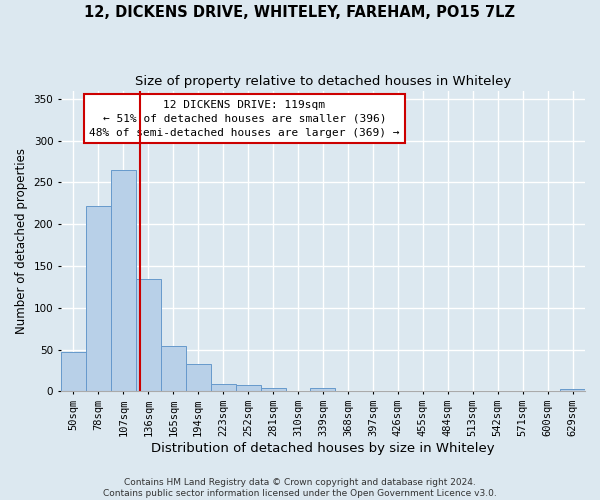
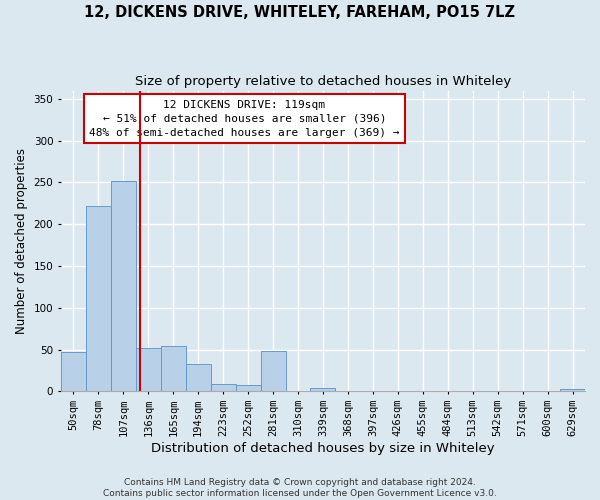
107sqm: 265 -> 252
136sqm: 135 -> 52
281sqm: 4 -> 48
